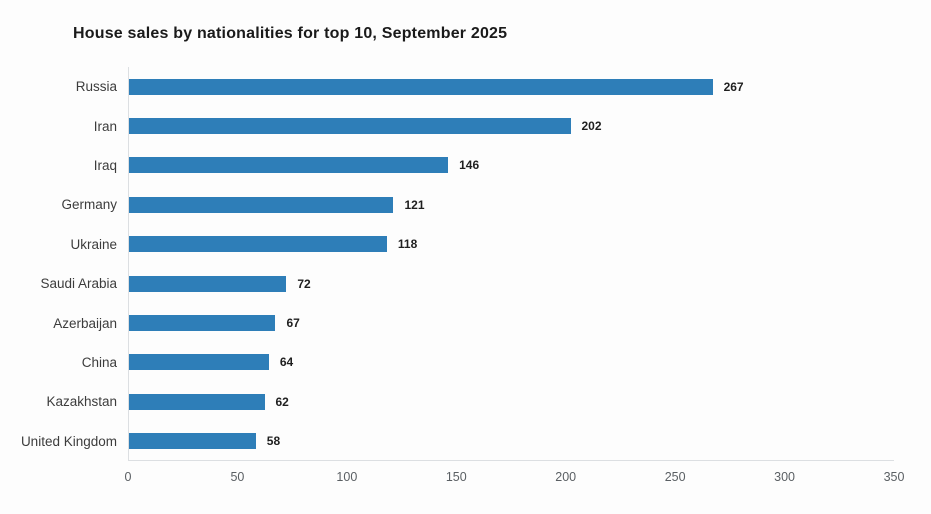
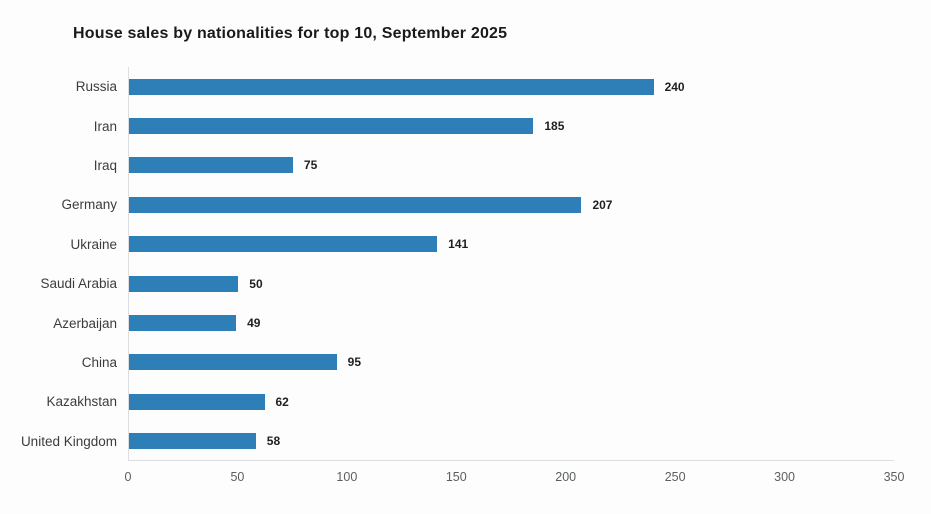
Russia: 267 -> 240
Iran: 202 -> 185
Iraq: 146 -> 75
Germany: 121 -> 207
Ukraine: 118 -> 141
Saudi Arabia: 72 -> 50
Azerbaijan: 67 -> 49
China: 64 -> 95
